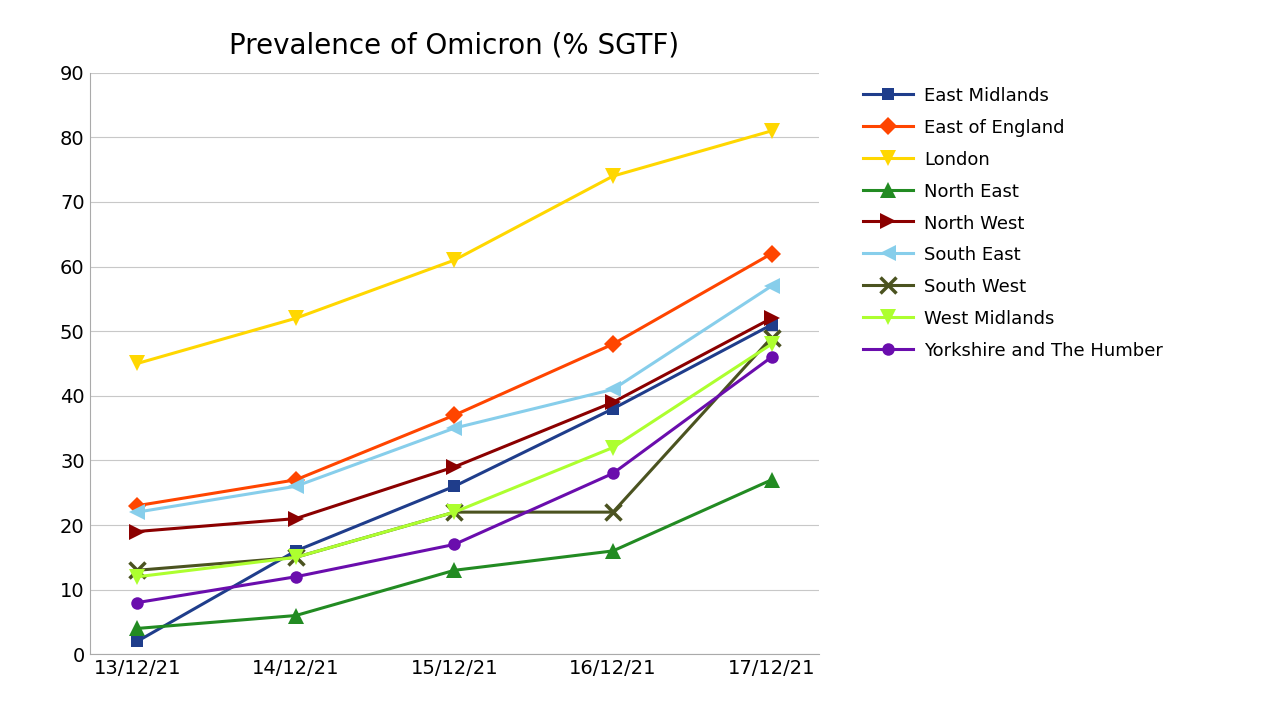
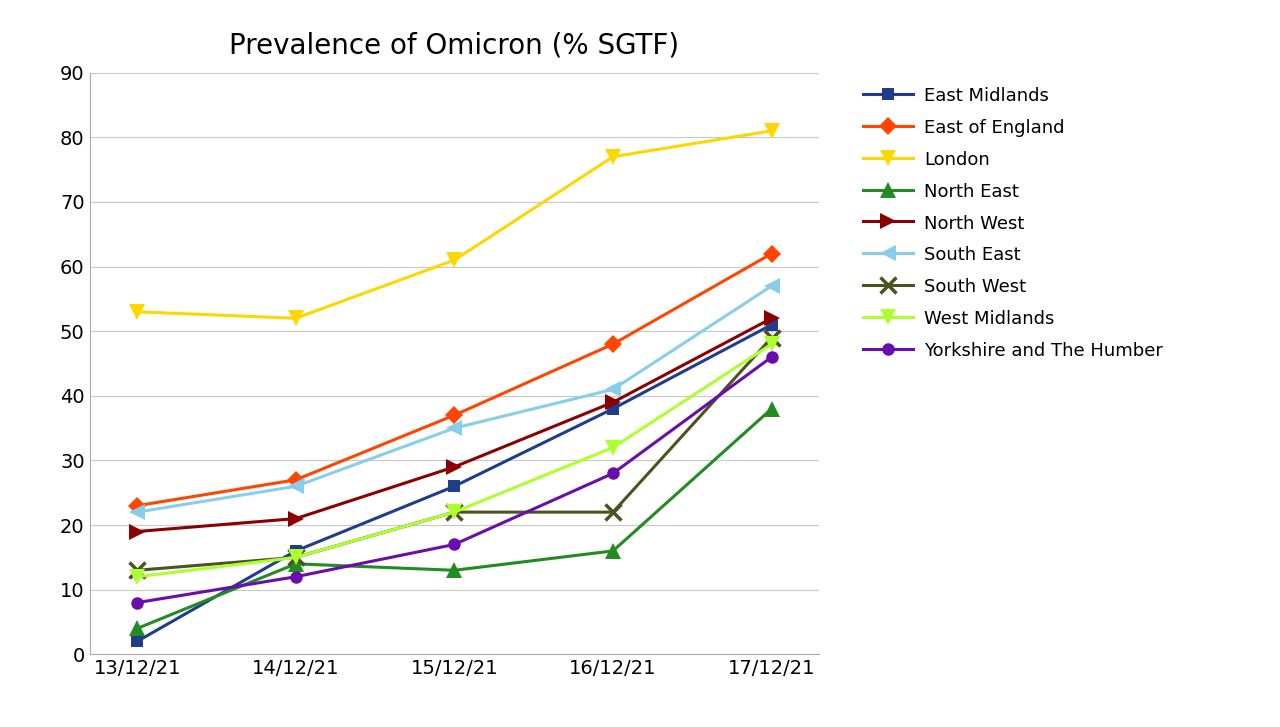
London/13/12/21: 45 -> 53
North East/14/12/21: 6 -> 14
London/16/12/21: 74 -> 77
North East/17/12/21: 27 -> 38
